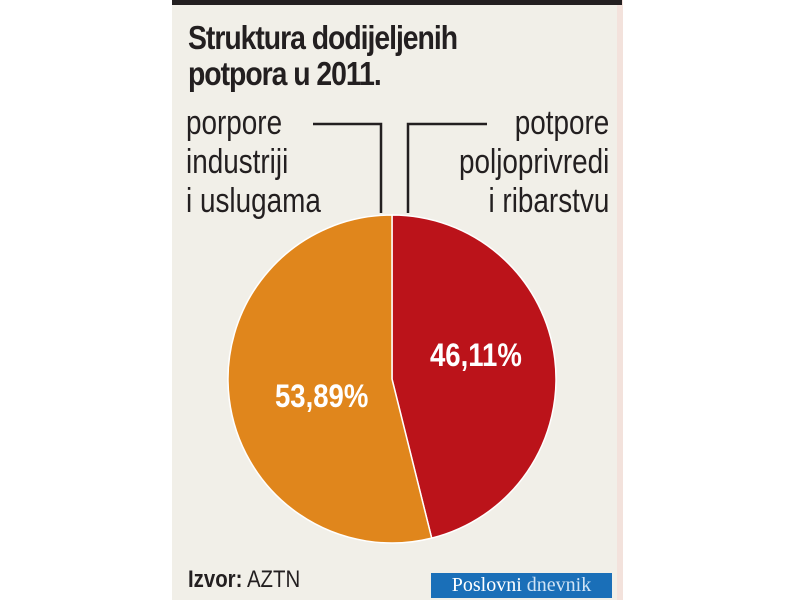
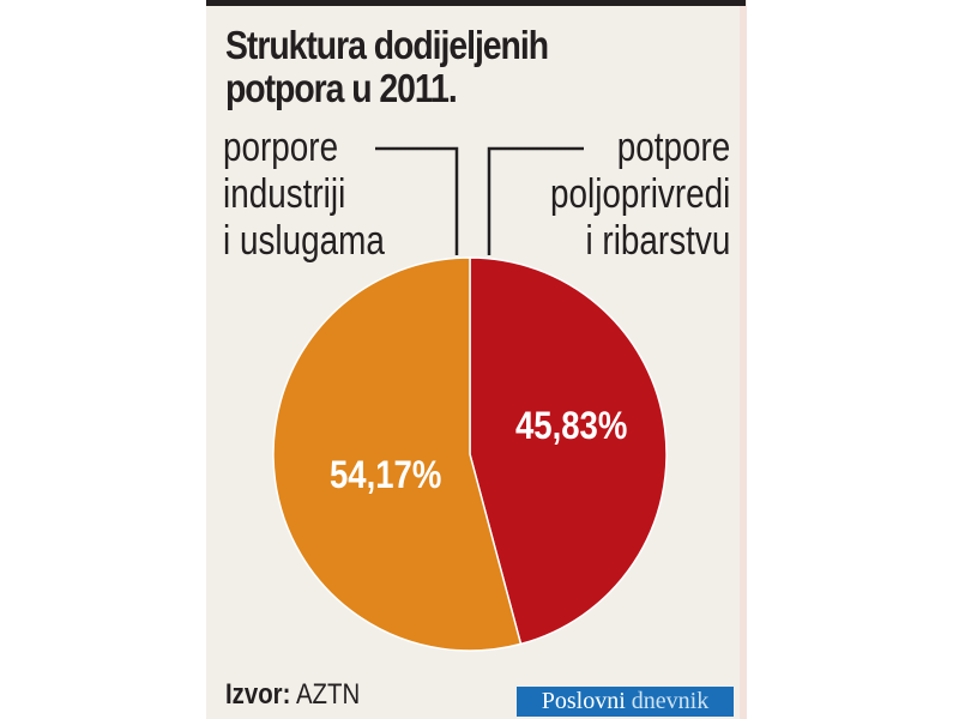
porpore industriji i uslugama: 53,89% -> 54,17%
potpore poljoprivredi i ribarstvu: 46,11% -> 45,83%
